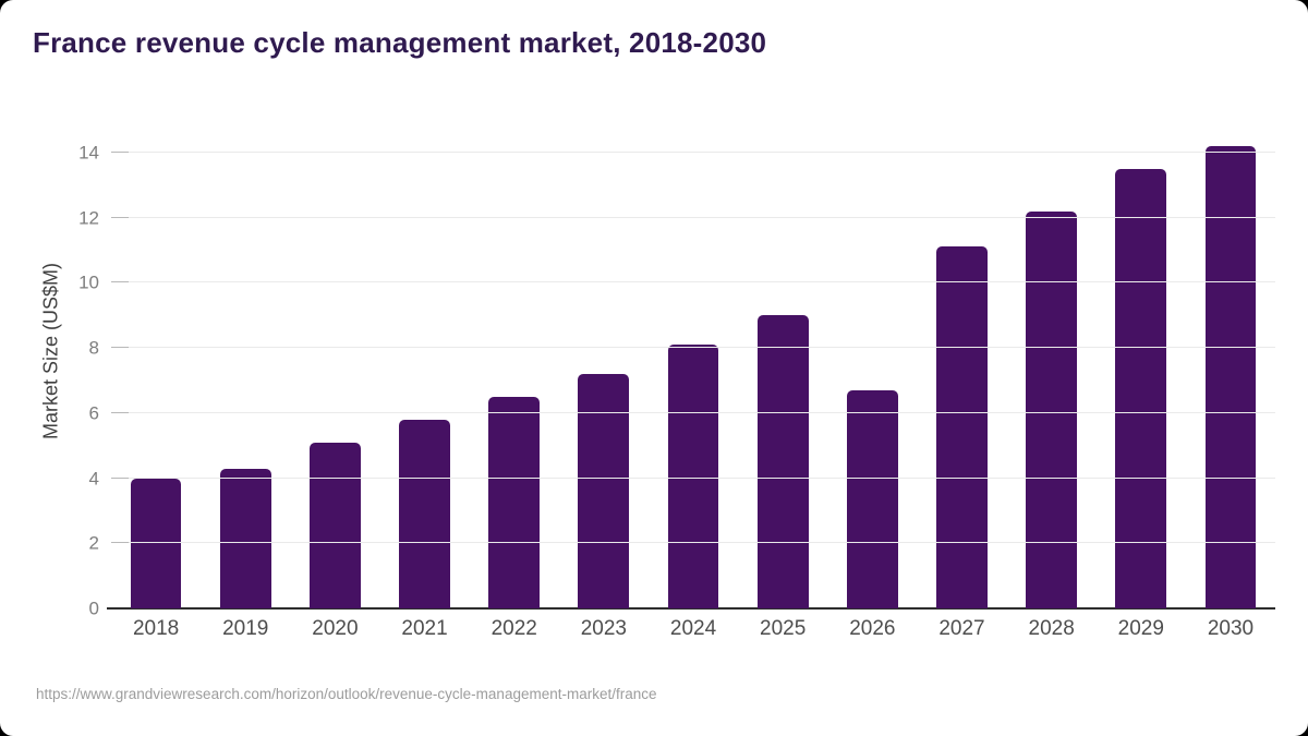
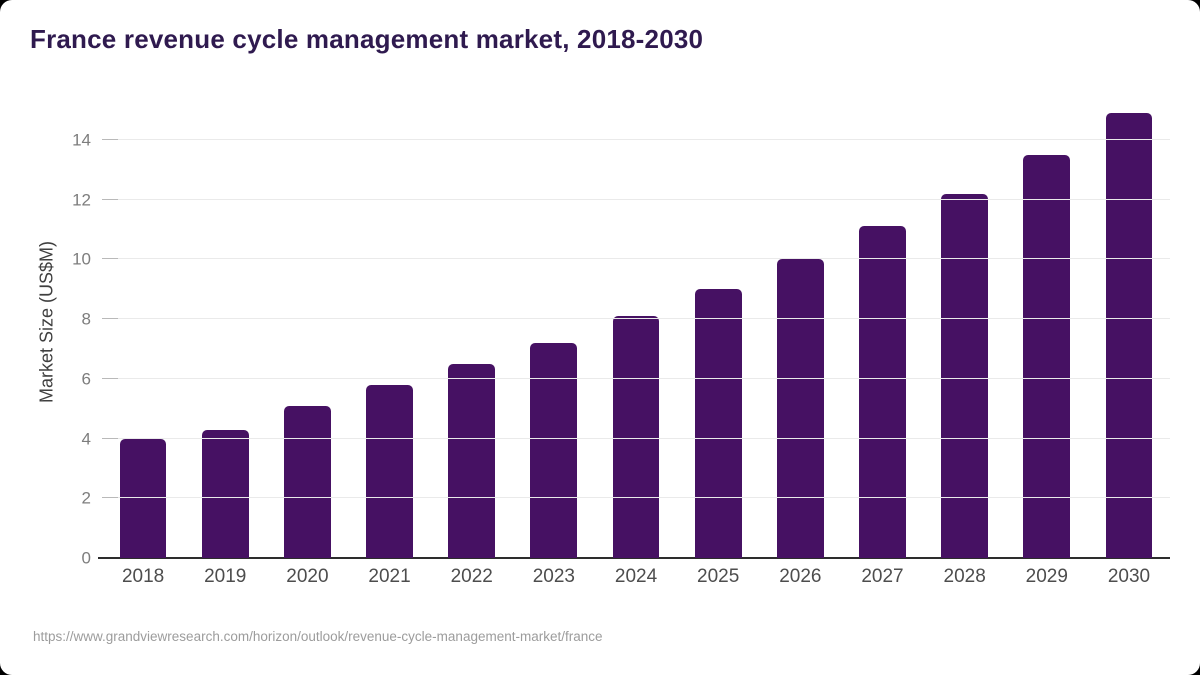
2026: 6.7 -> 10.0
2030: 14.2 -> 14.9
